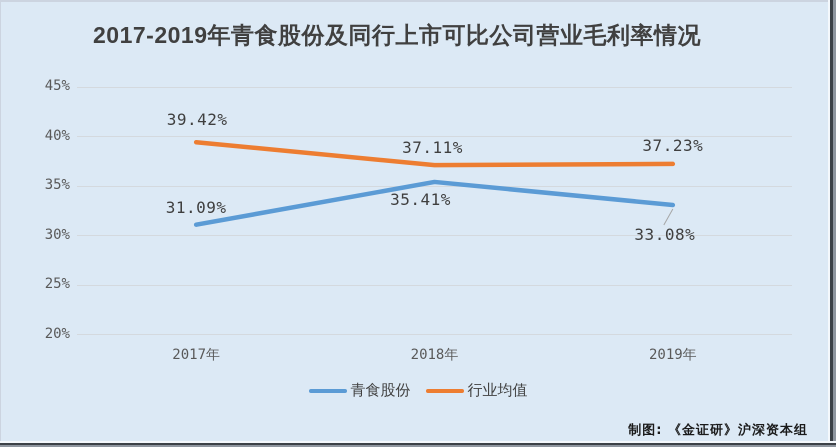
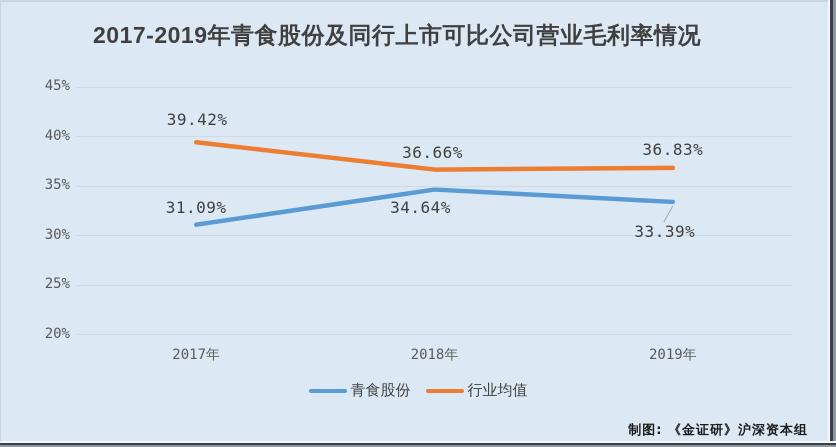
青食股份/2018年: 35.41% -> 34.64%
行业均值/2018年: 37.11% -> 36.66%
青食股份/2019年: 33.08% -> 33.39%
行业均值/2019年: 37.23% -> 36.83%
